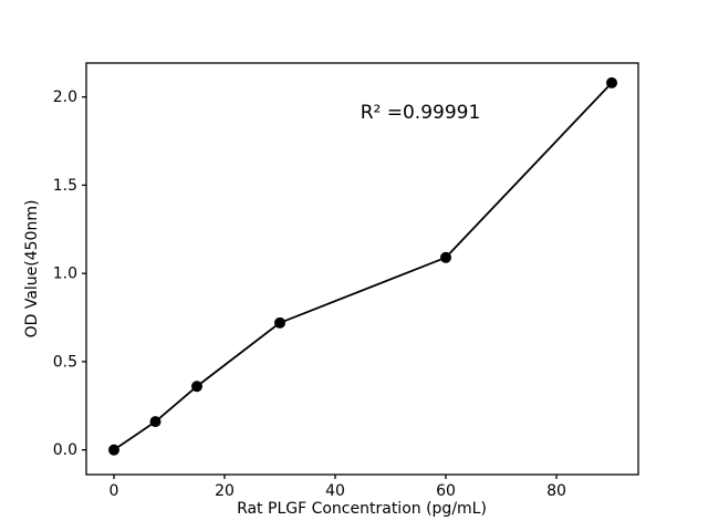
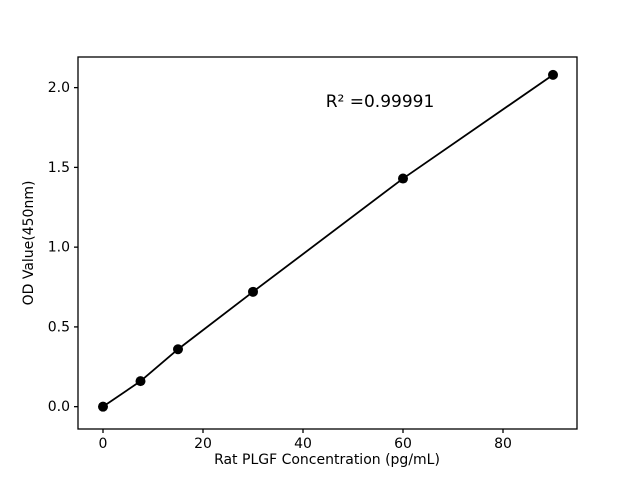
60: 1.09 -> 1.43
